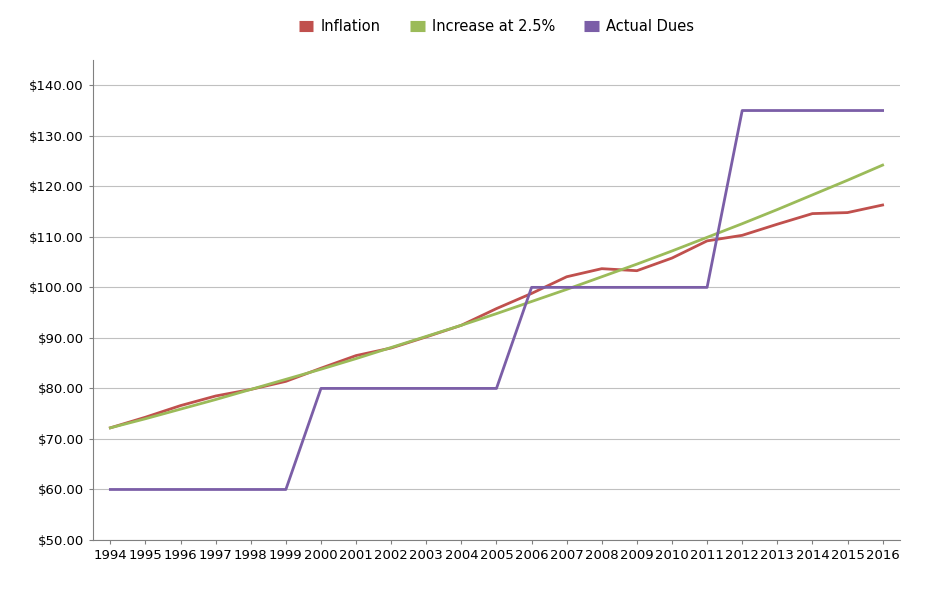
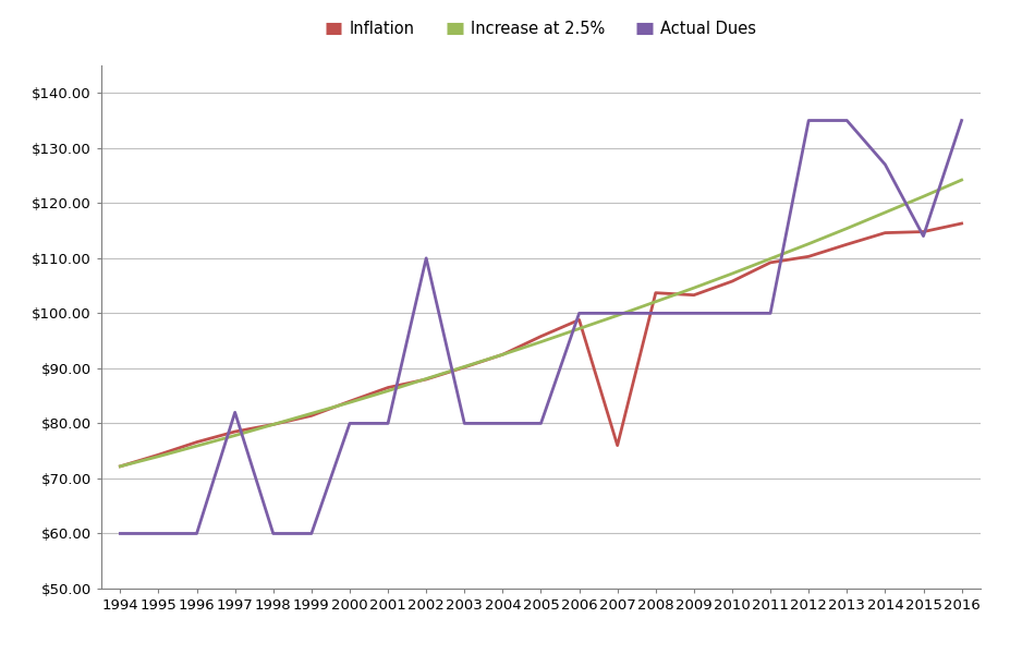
Actual Dues/1997: $60 -> $82
Actual Dues/2002: $80 -> $110
Inflation/2007: $102.1 -> $76.0
Actual Dues/2014: $135 -> $127
Actual Dues/2015: $135 -> $114
